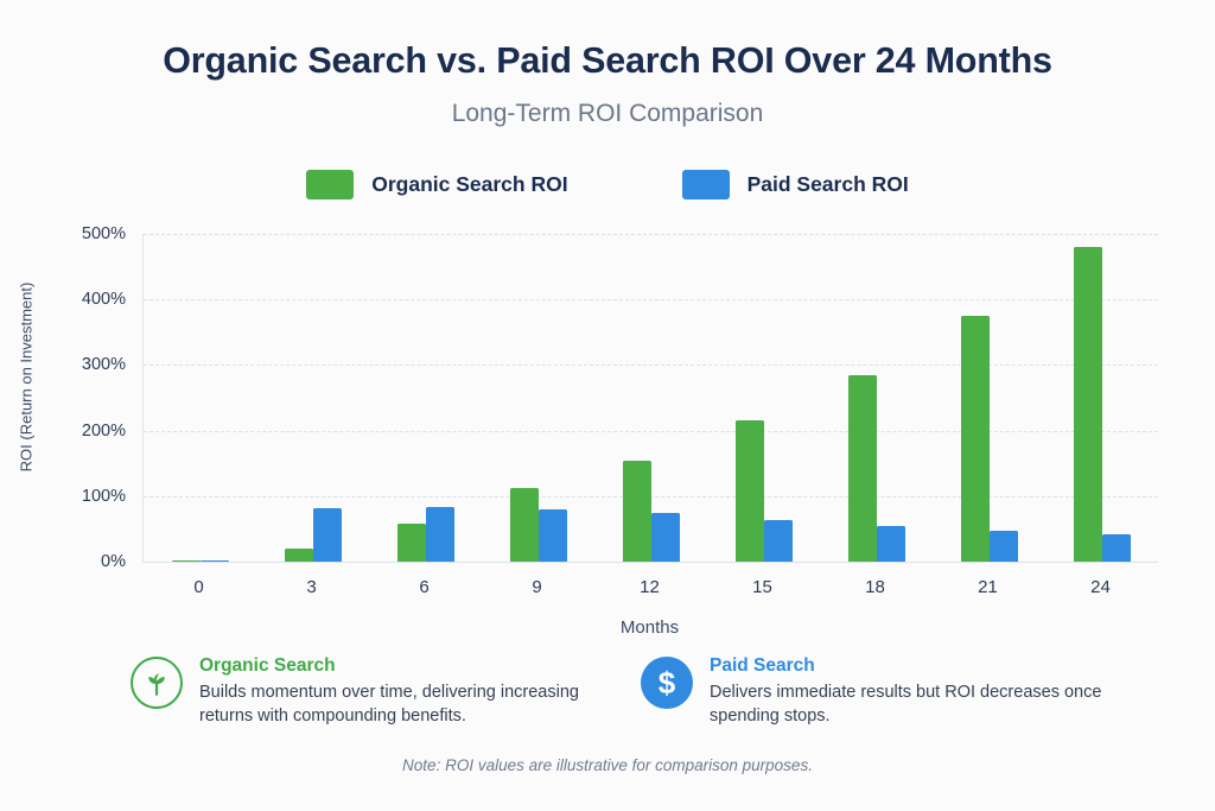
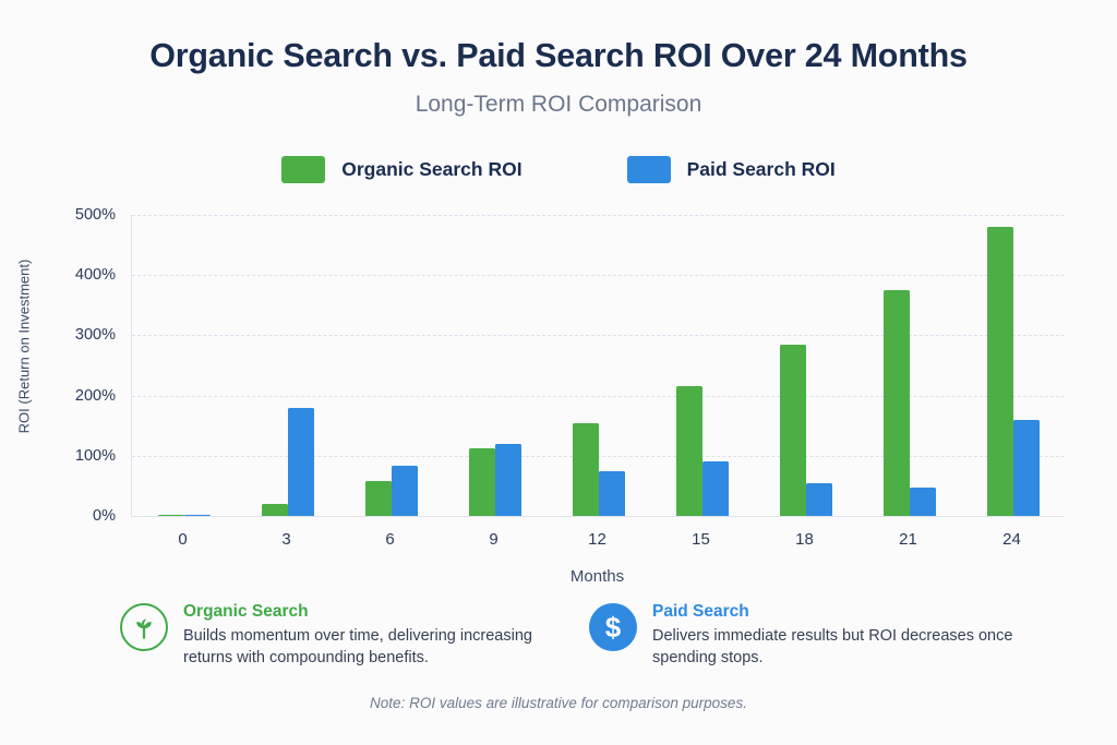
Paid Search ROI/3: 80% -> 180%
Paid Search ROI/9: 80% -> 120%
Paid Search ROI/15: 60% -> 90%
Paid Search ROI/24: 40% -> 160%
